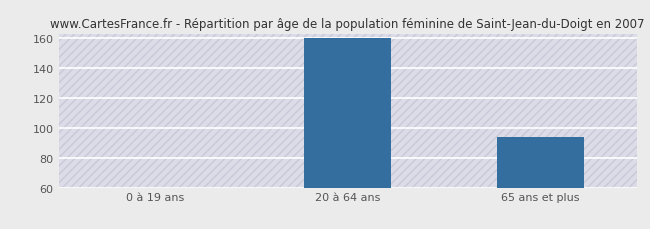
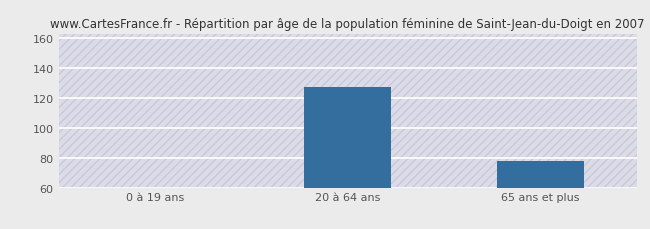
20 à 64 ans: 160 -> 127
65 ans et plus: 94 -> 78
